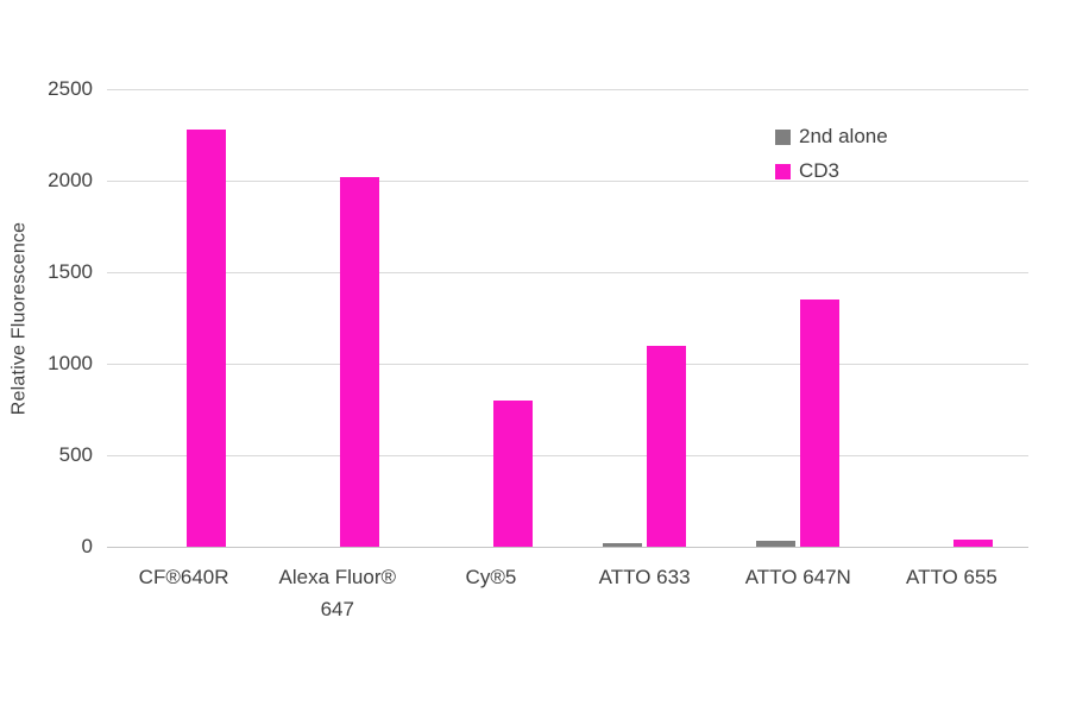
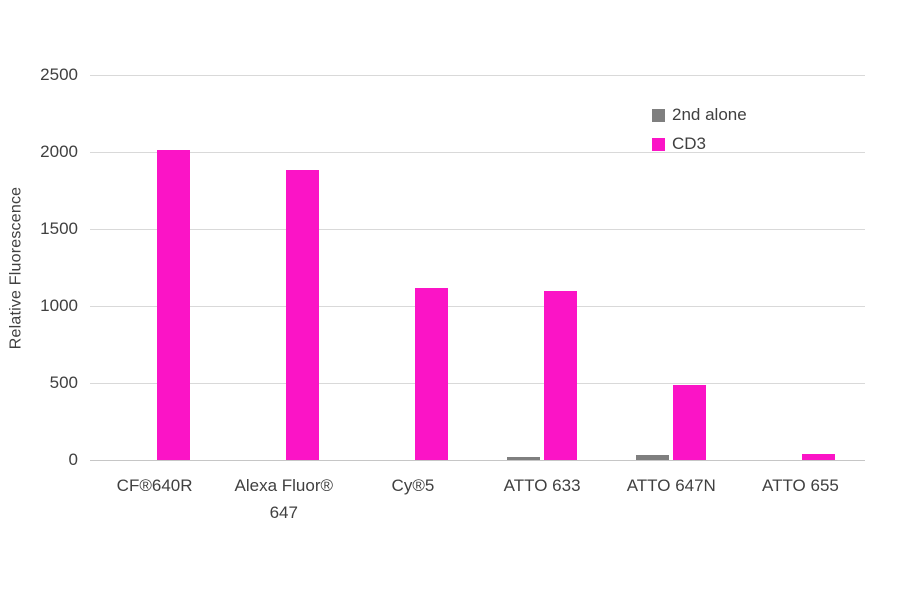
CD3/CF®640R: 2280 -> 2010
CD3/Alexa Fluor® 647: 2020 -> 1880
CD3/Cy®5: 800 -> 1120
CD3/ATTO 647N: 1350 -> 490
